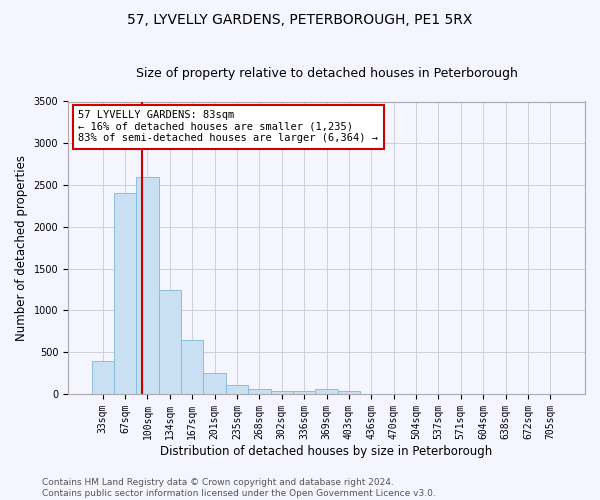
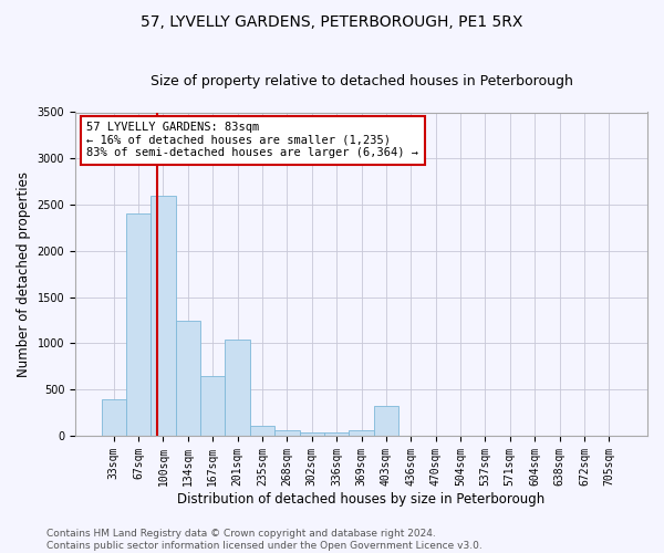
201sqm: 250 -> 1040
403sqm: 30 -> 320
